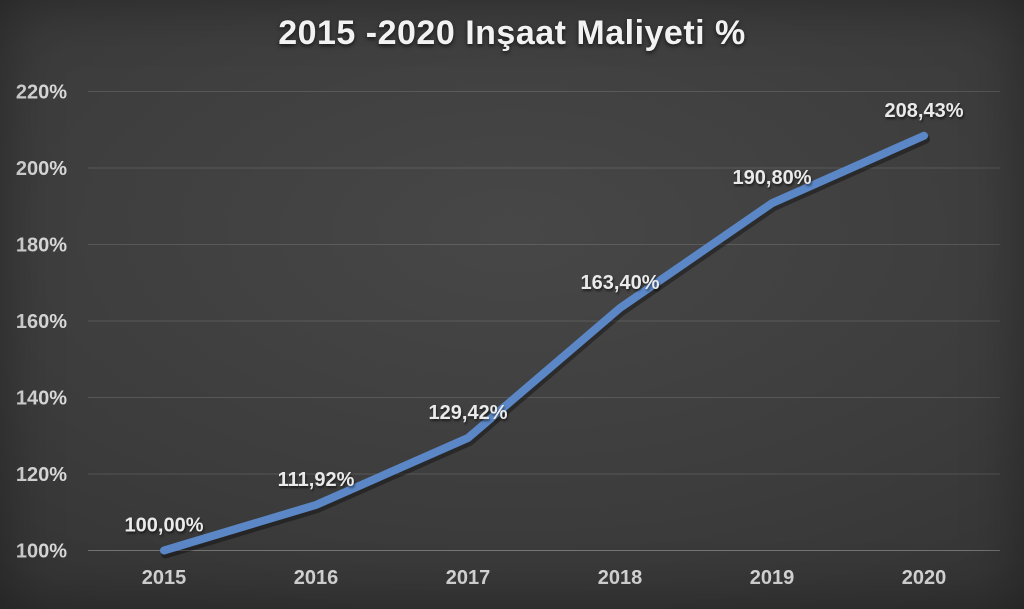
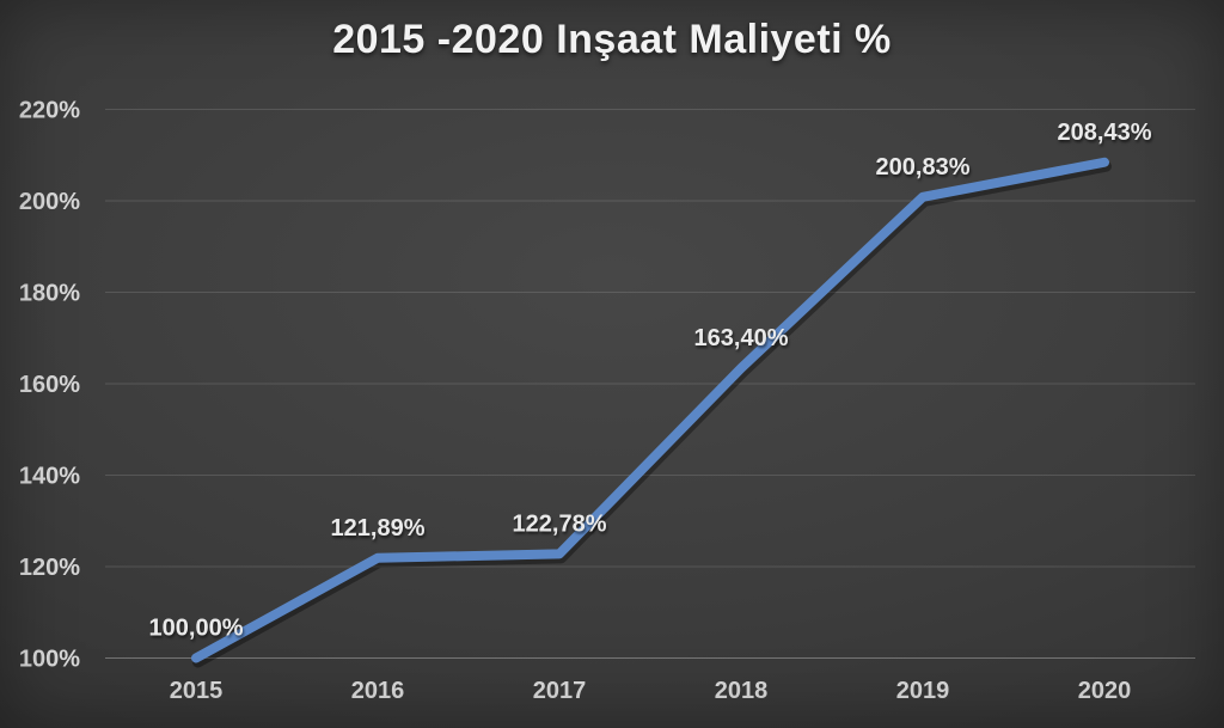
2016: 111,92% -> 121,89%
2017: 129,42% -> 122,78%
2019: 190,80% -> 200,83%
